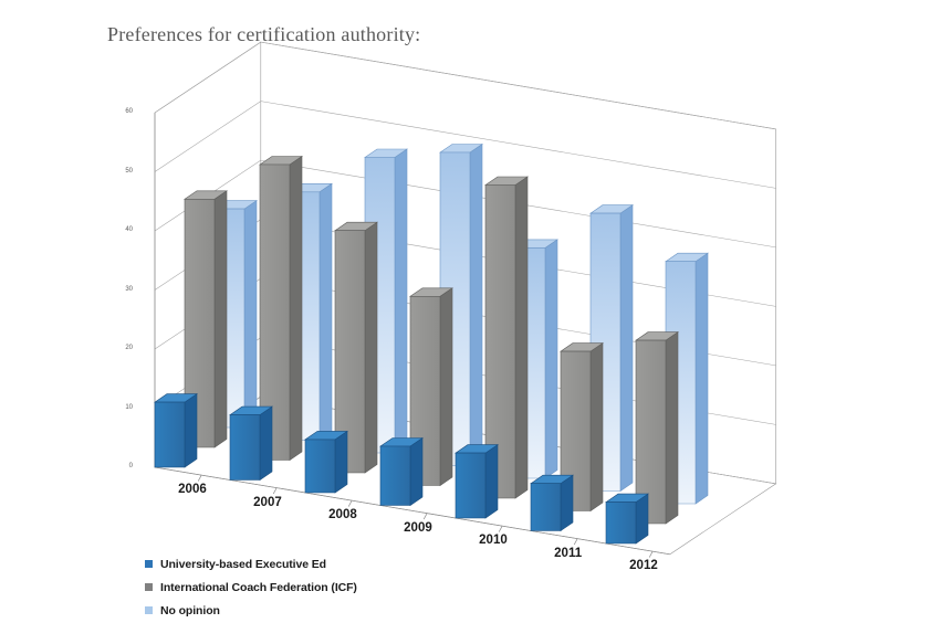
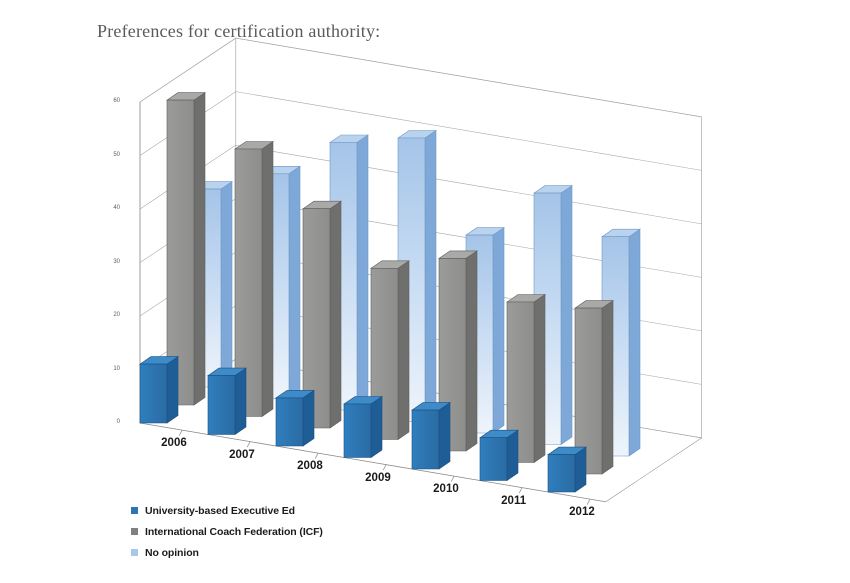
International Coach Federation (ICF)/2006: 42 -> 57
International Coach Federation (ICF)/2010: 53 -> 36
No opinion/2010: 39 -> 37
International Coach Federation (ICF)/2011: 27 -> 30
